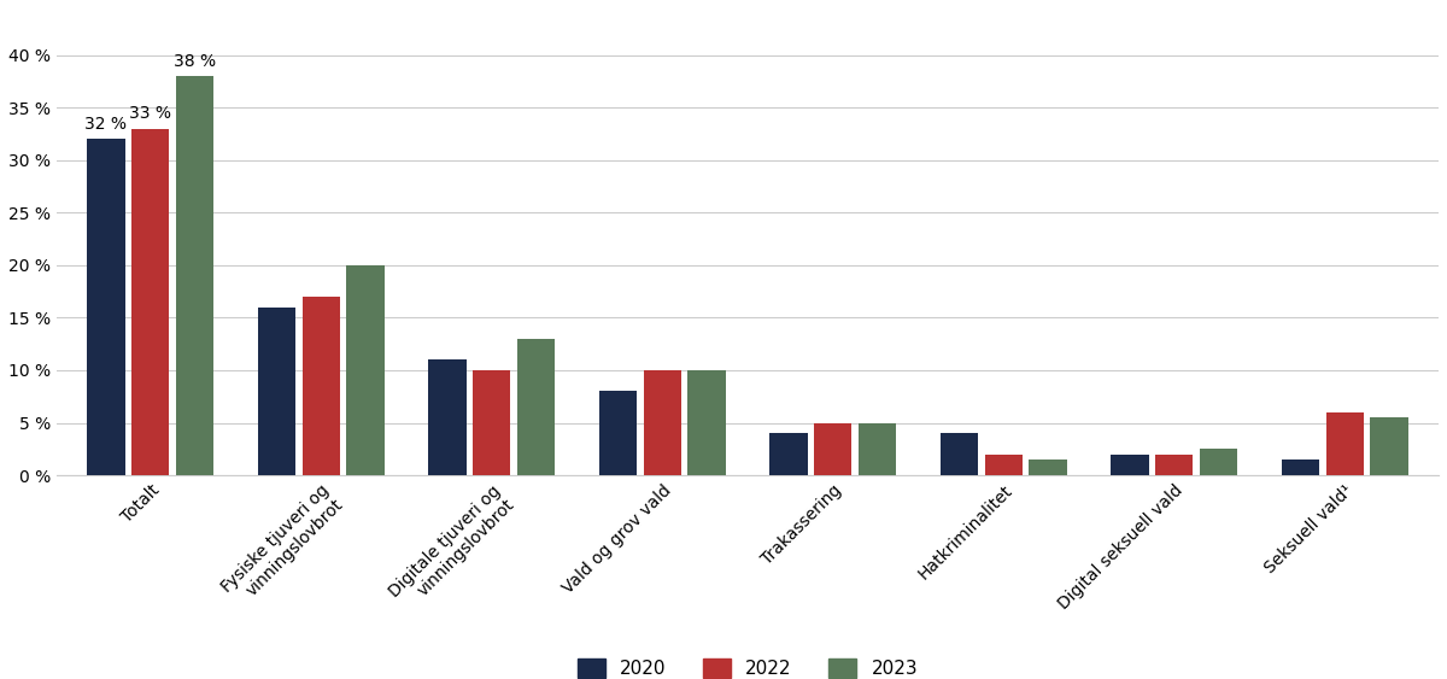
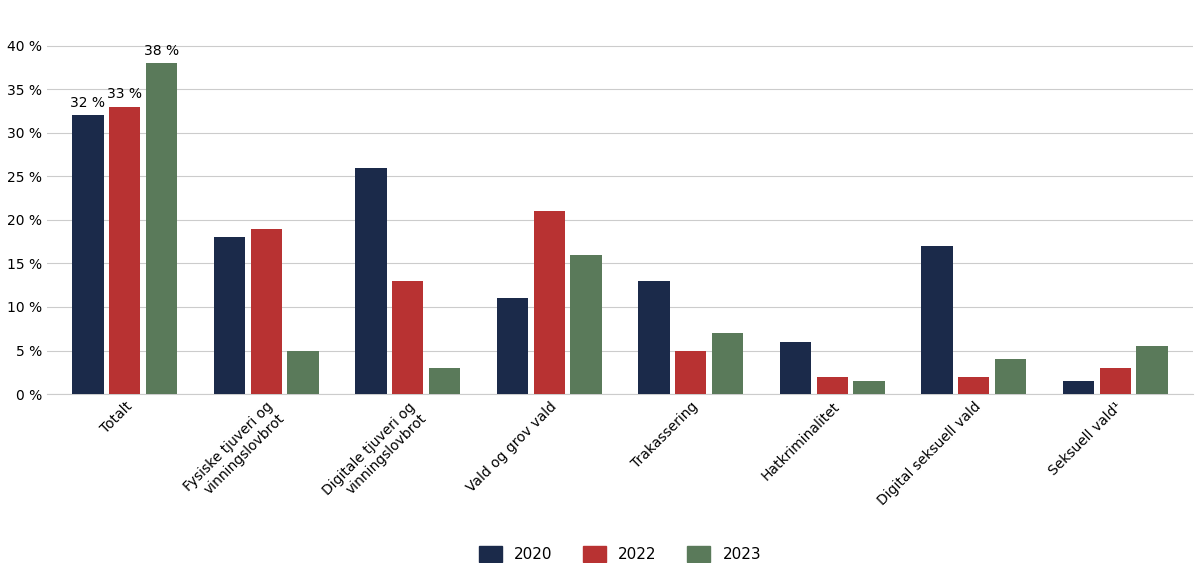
2020/Fysiske tjuveri og vinningslovbrot: 16.0 % -> 18.0 %
2022/Fysiske tjuveri og vinningslovbrot: 17 % -> 19 %
2023/Fysiske tjuveri og vinningslovbrot: 20.0 % -> 5.0 %
2020/Digitale tjuveri og vinningslovbrot: 11.0 % -> 26.0 %
2022/Digitale tjuveri og vinningslovbrot: 10 % -> 13 %
2023/Digitale tjuveri og vinningslovbrot: 13.0 % -> 3.0 %
2020/Vald og grov vald: 8.0 % -> 11.0 %
2022/Vald og grov vald: 10 % -> 21 %
2023/Vald og grov vald: 10.0 % -> 16.0 %
2020/Trakassering: 4.0 % -> 13.0 %
2023/Trakassering: 5.0 % -> 7.0 %
2020/Hatkriminalitet: 4.0 % -> 6.0 %
2020/Digital seksuell vald: 2.0 % -> 17.0 %
2023/Digital seksuell vald: 2.5 % -> 4.0 %
2022/Seksuell vald¹: 6 % -> 3 %
